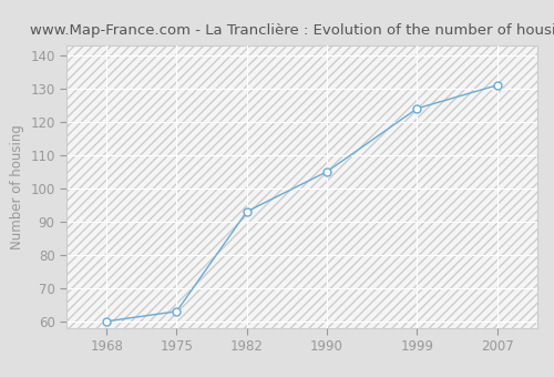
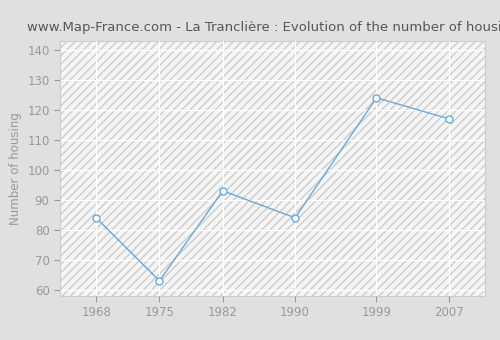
1968: 60 -> 84
1990: 105 -> 84
2007: 131 -> 117
